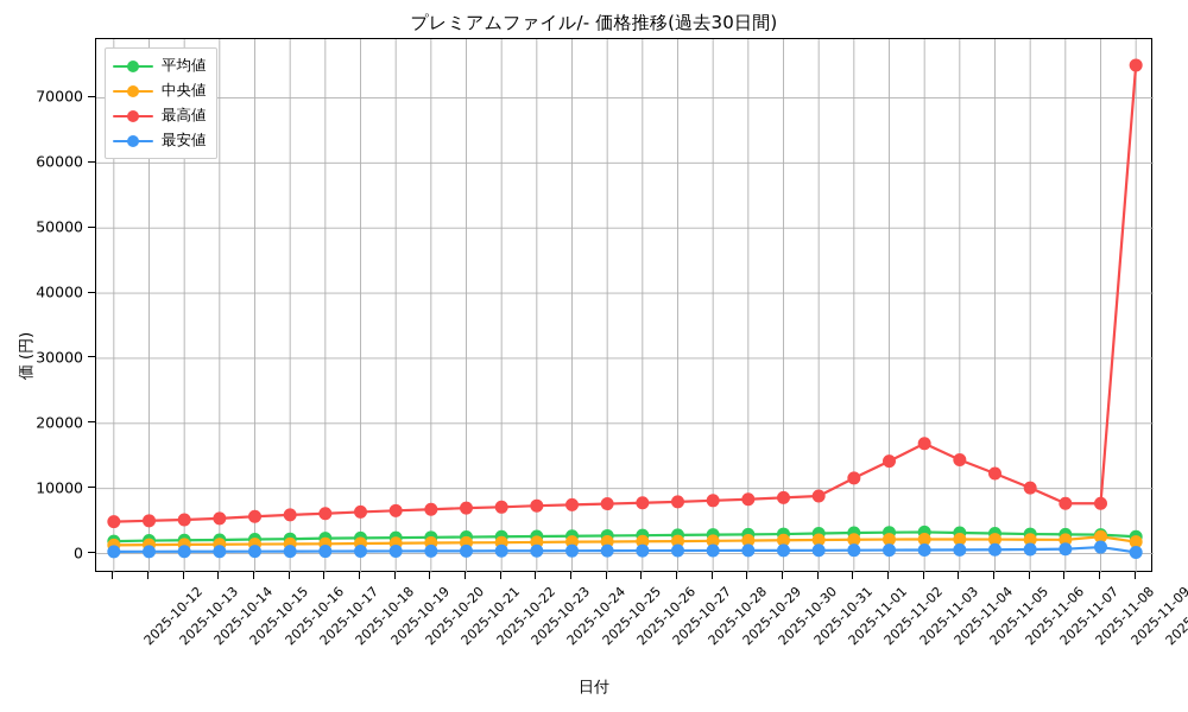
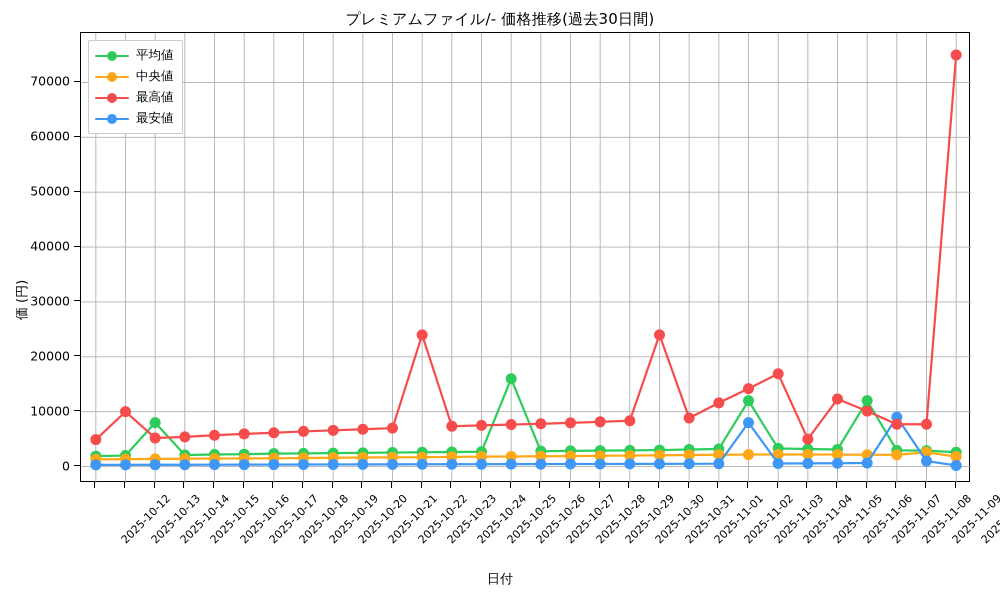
最高値/2025-10-13: 5000 -> 10000
平均値/2025-10-14: 2000 -> 8000
最高値/2025-10-23: 7000 -> 24000
平均値/2025-10-26: 3000 -> 16000
最高値/2025-10-31: 9000 -> 24000
平均値/2025-11-03: 3000 -> 12000
最安値/2025-11-03: 1000 -> 8000
最高値/2025-11-05: 14000 -> 5000
平均値/2025-11-07: 3000 -> 12000
最安値/2025-11-08: 1000 -> 9000
